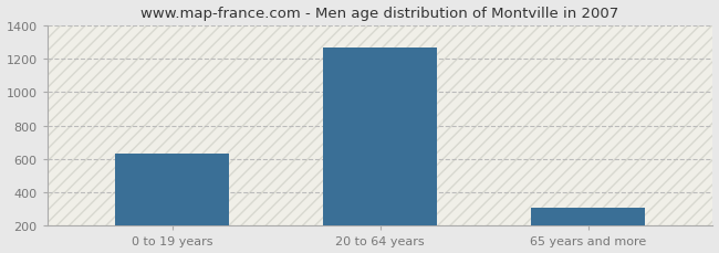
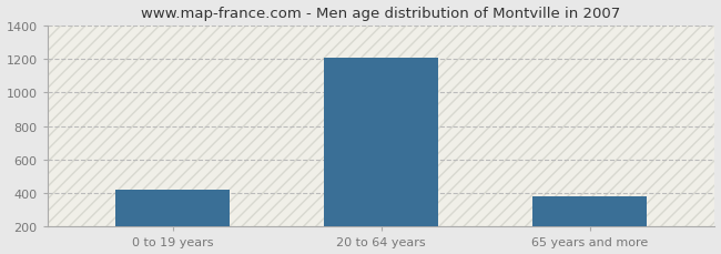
0 to 19 years: 640 -> 420
20 to 64 years: 1260 -> 1210
65 years and more: 310 -> 380
